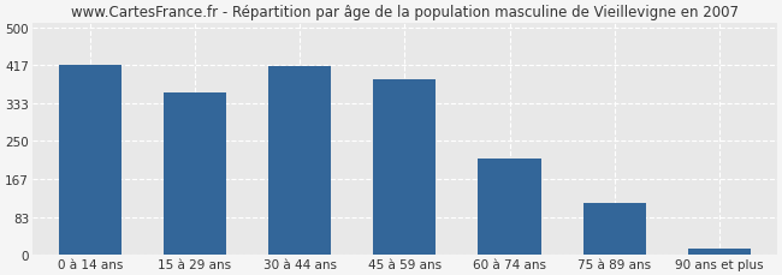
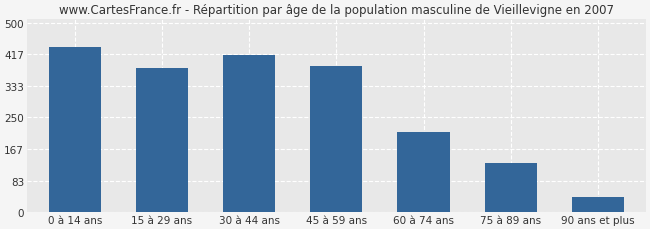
0 à 14 ans: 417 -> 435
15 à 29 ans: 355 -> 380
75 à 89 ans: 113 -> 130
90 ans et plus: 13 -> 40
